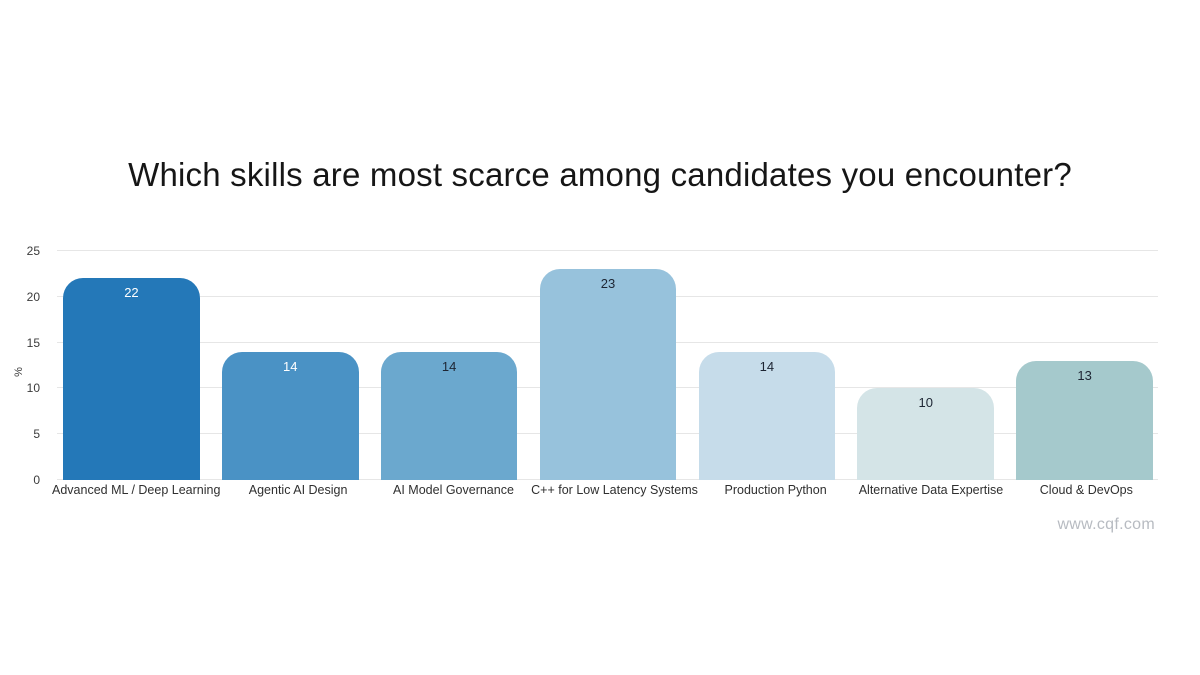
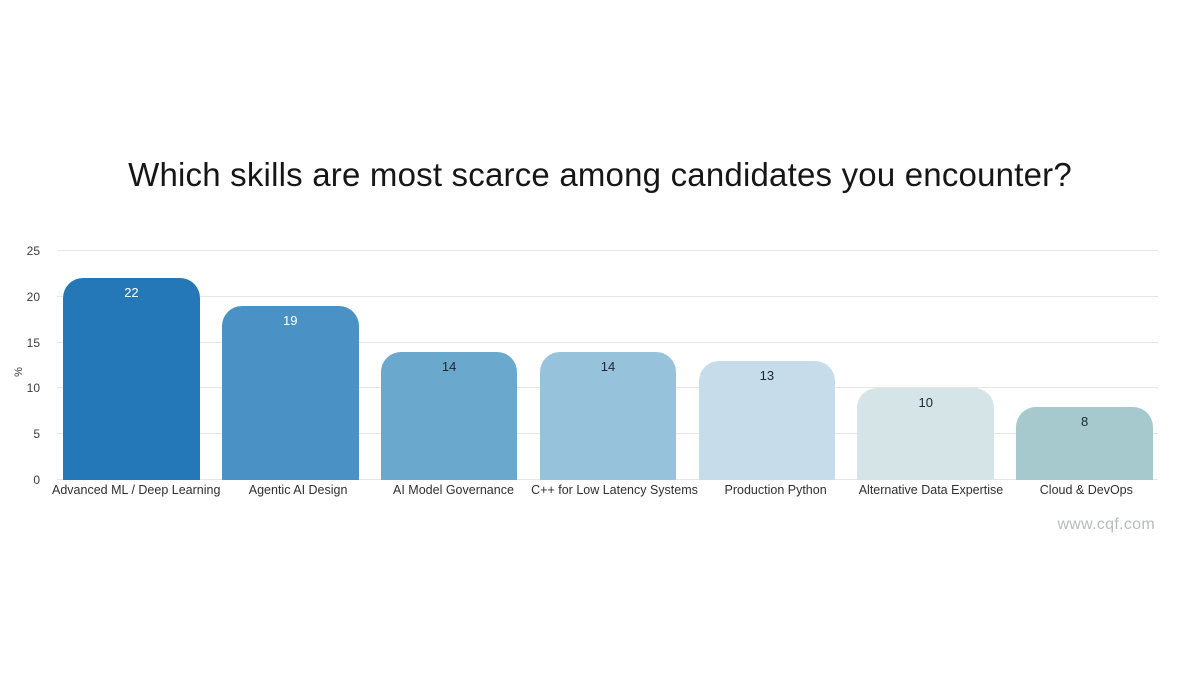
Agentic AI Design: 14 -> 19
C++ for Low Latency Systems: 23 -> 14
Production Python: 14 -> 13
Cloud & DevOps: 13 -> 8
